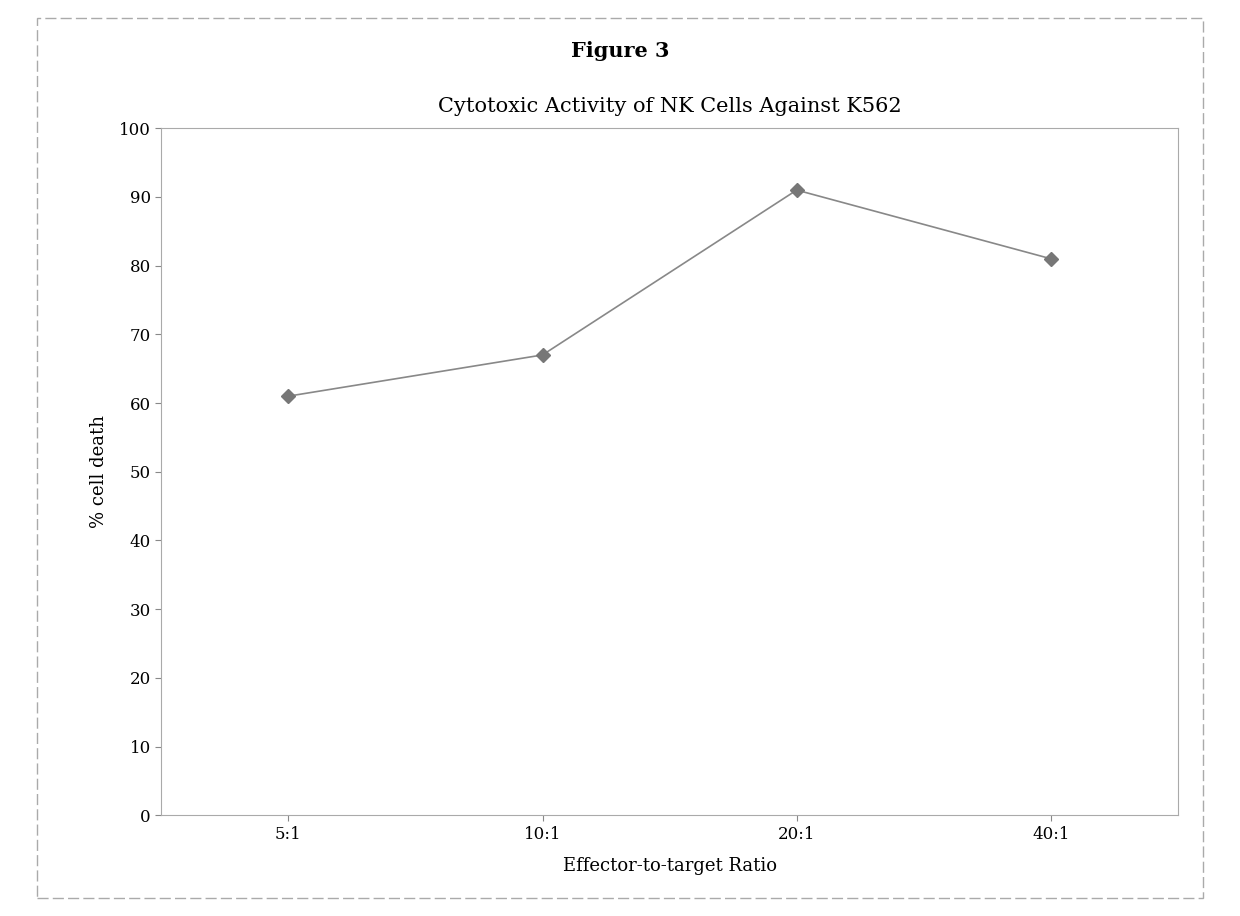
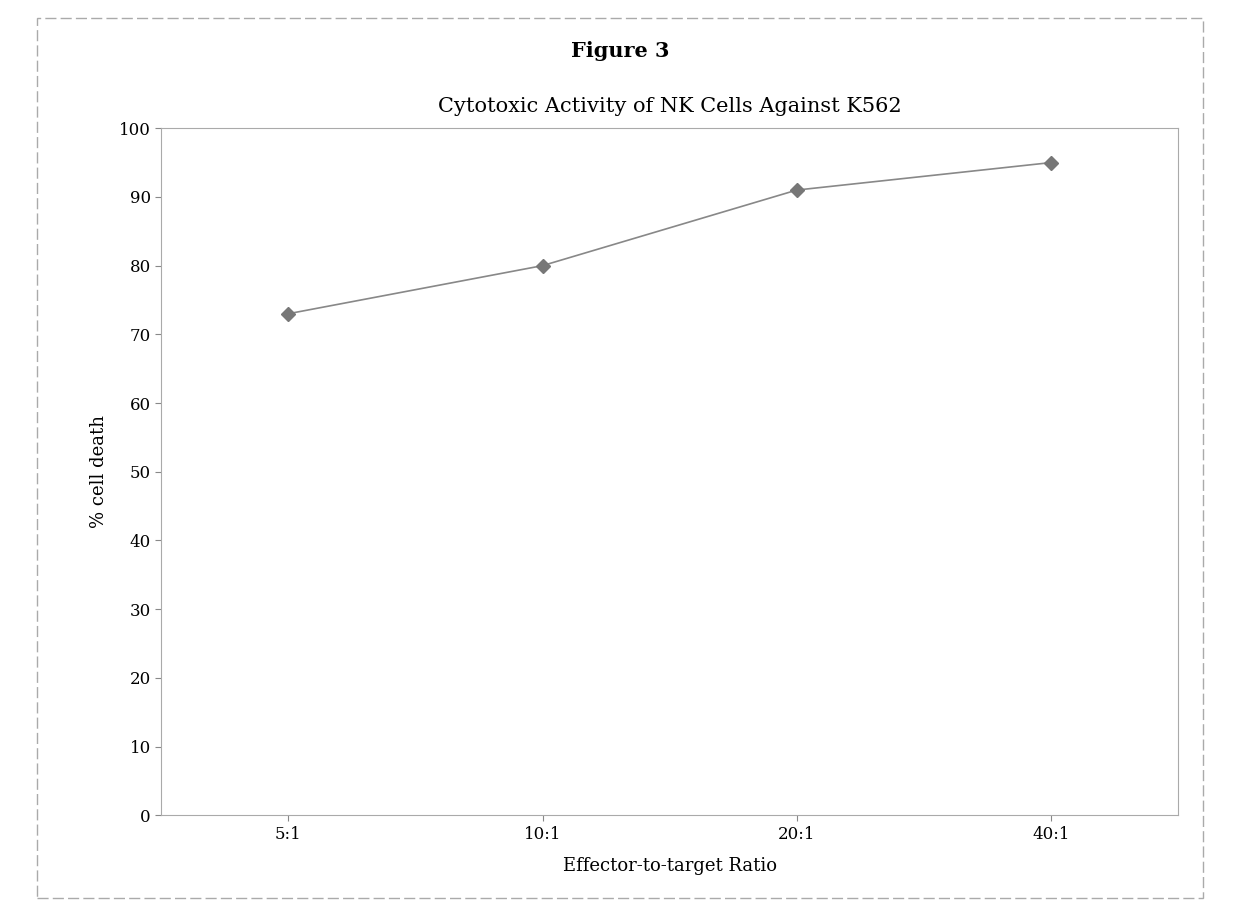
5:1: 61 -> 73
10:1: 67 -> 80
40:1: 81 -> 95
